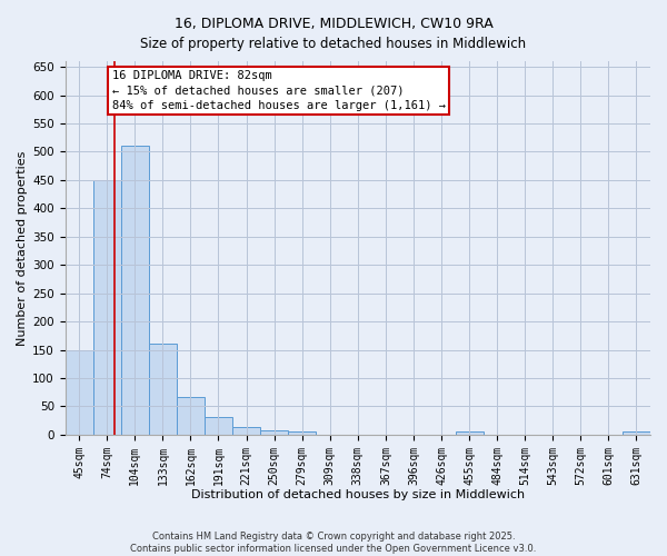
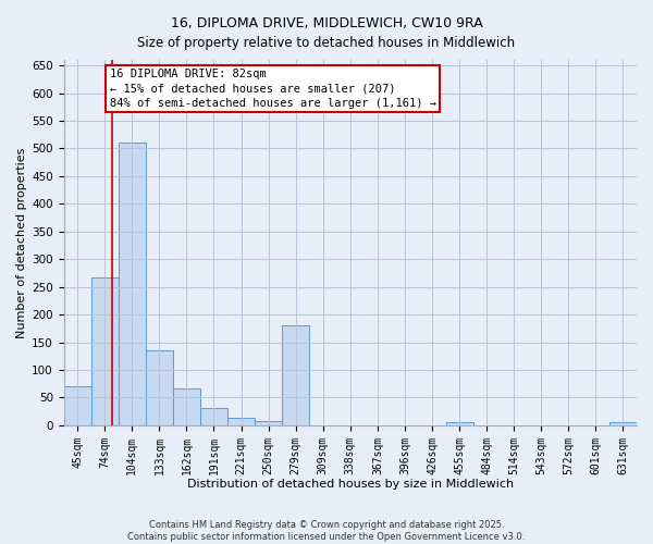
45sqm: 150 -> 70
74sqm: 450 -> 266
133sqm: 160 -> 136
279sqm: 5 -> 180
